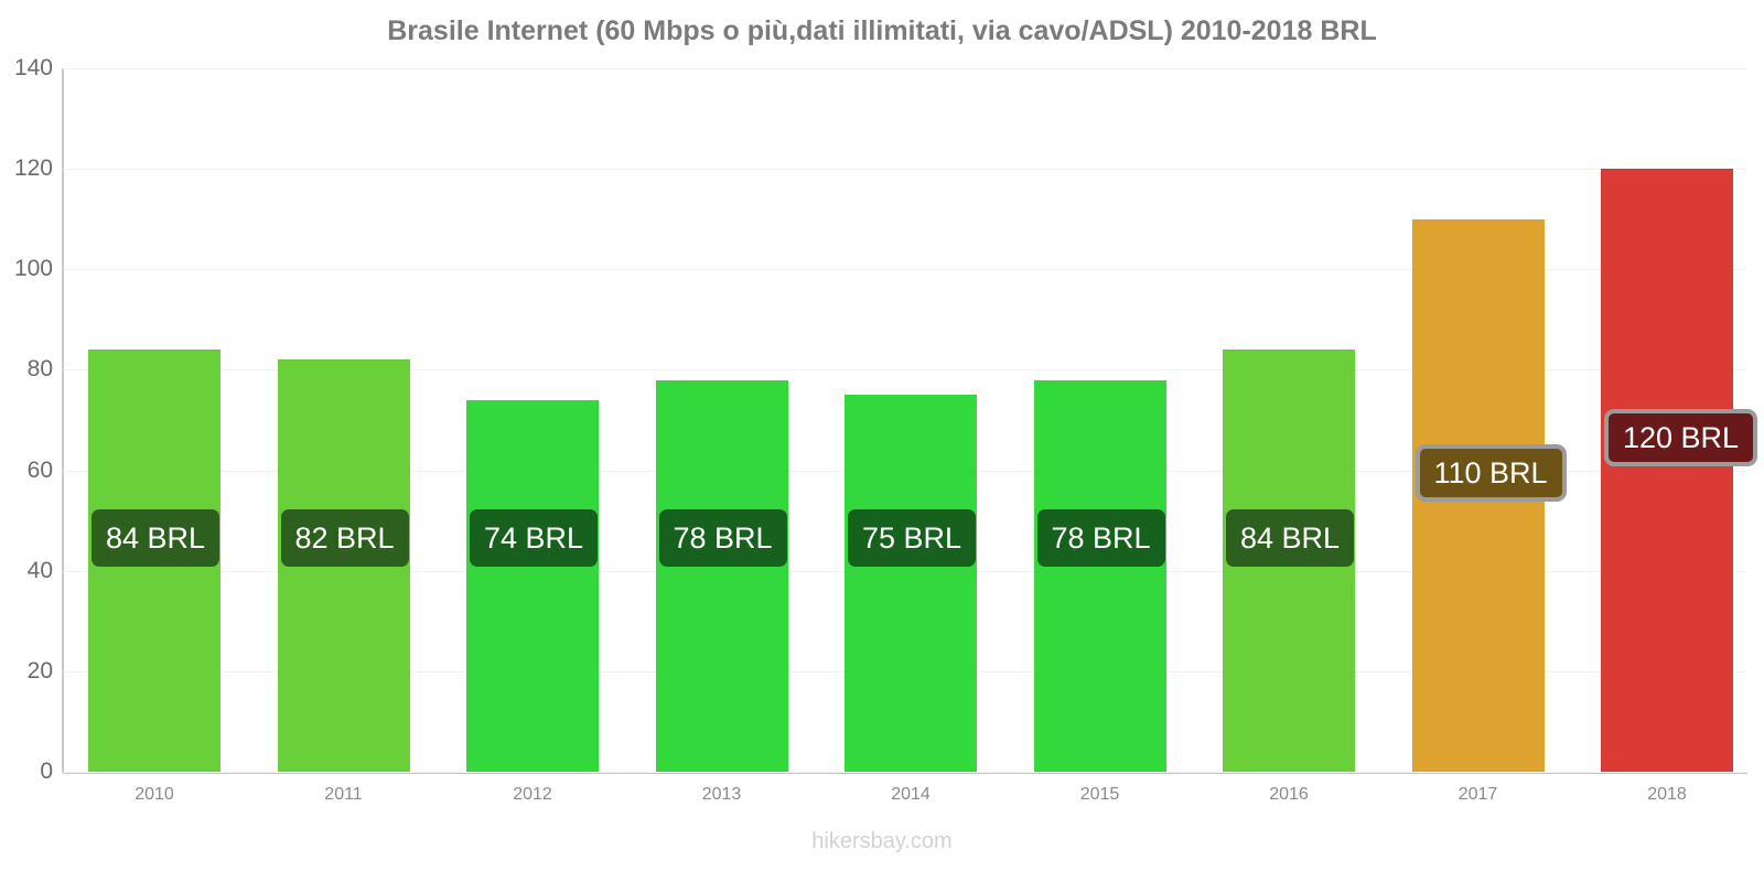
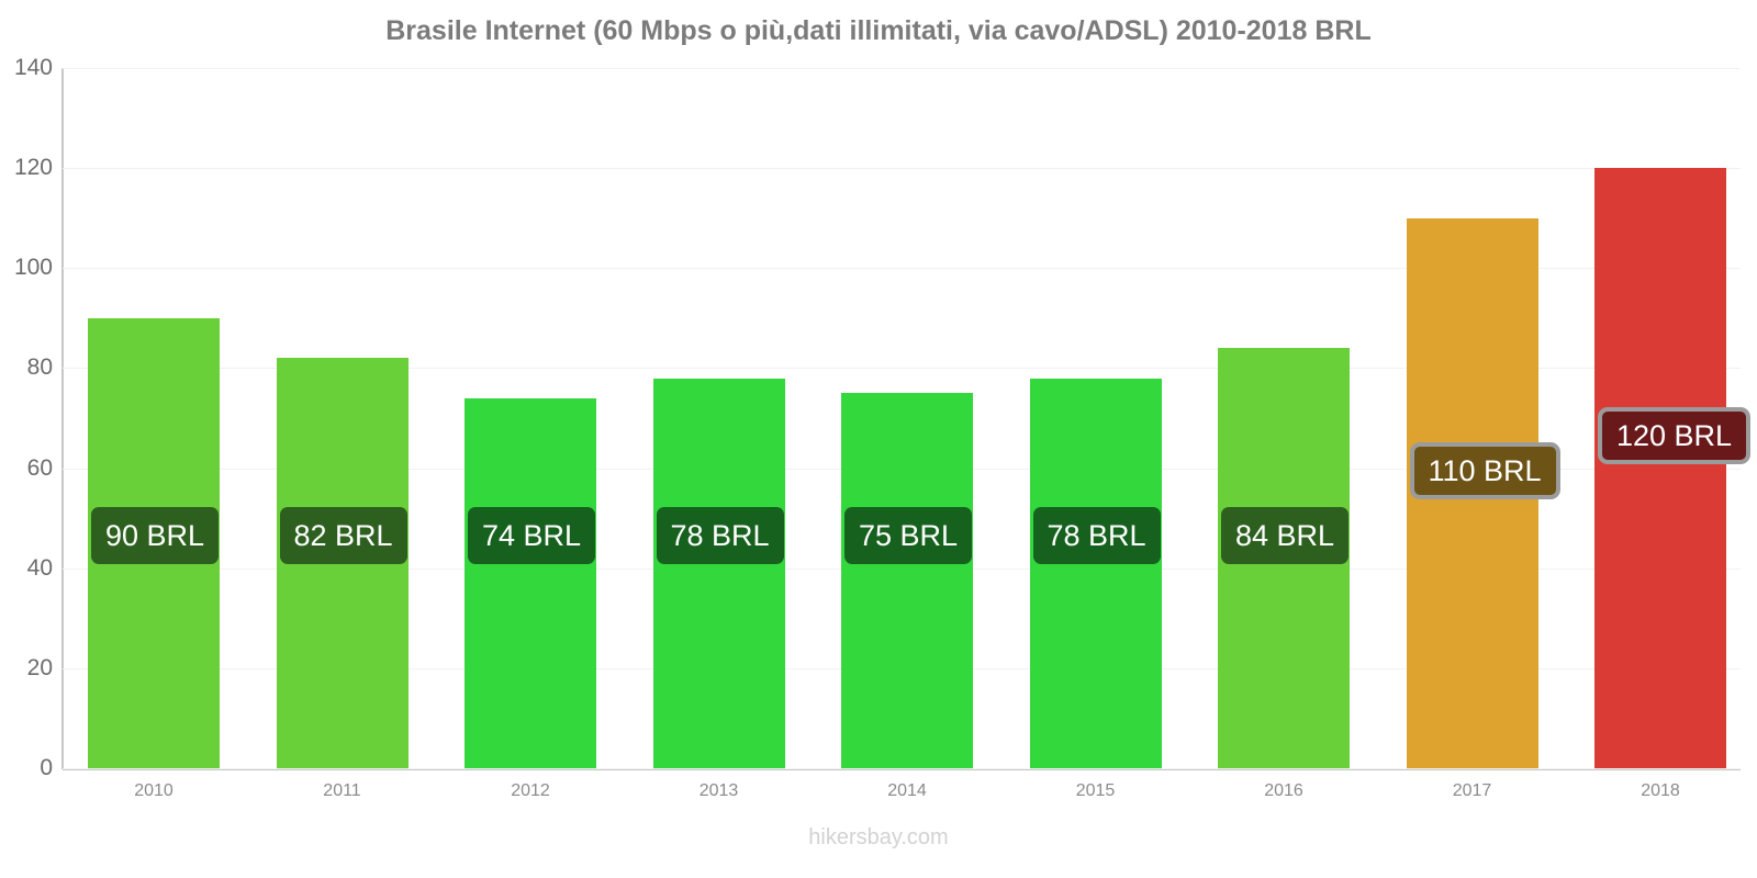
2010: 84 -> 90
